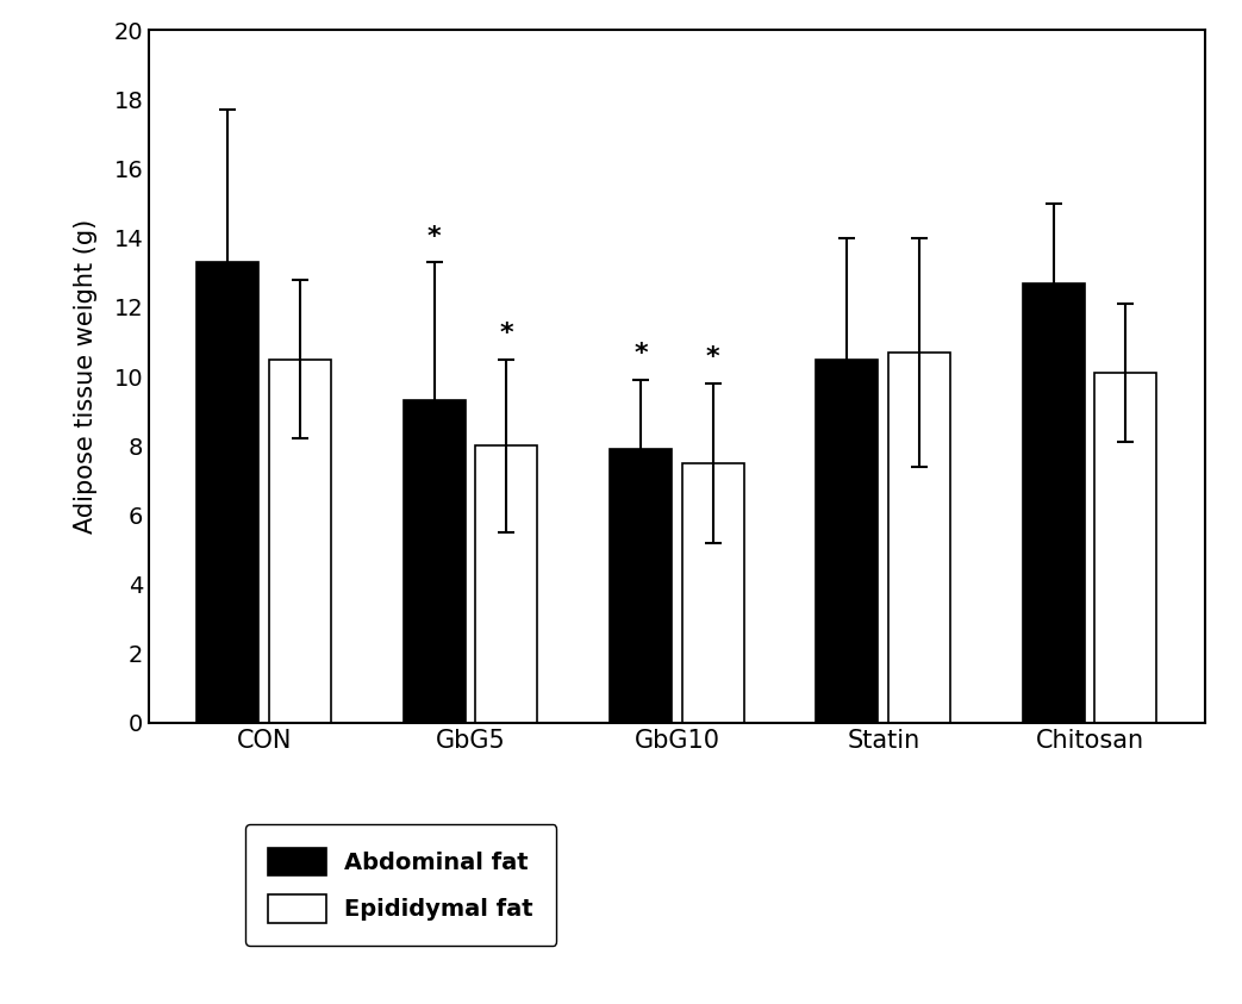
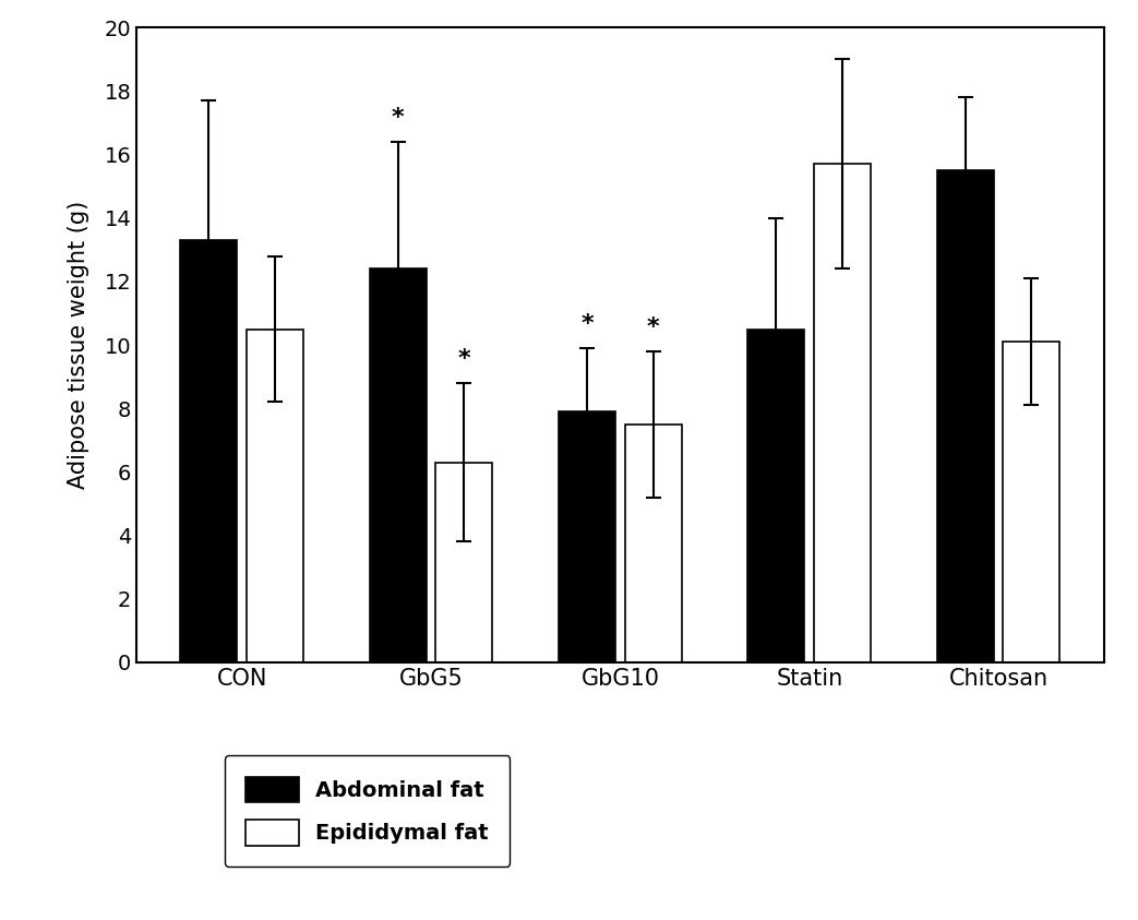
Abdominal fat/GbG5: 9.3 -> 12.4
Epididymal fat/GbG5: 8.0 -> 6.3
Epididymal fat/Statin: 10.7 -> 15.7
Abdominal fat/Chitosan: 12.7 -> 15.5
